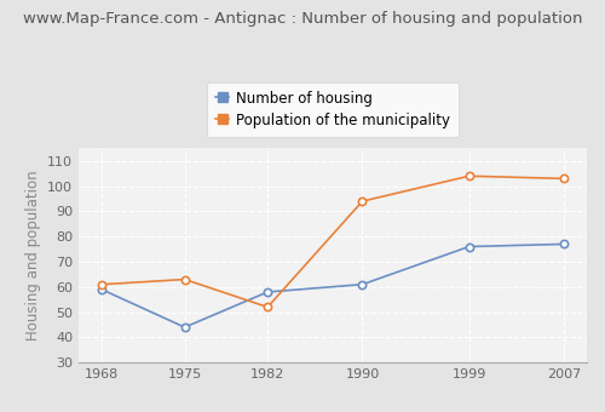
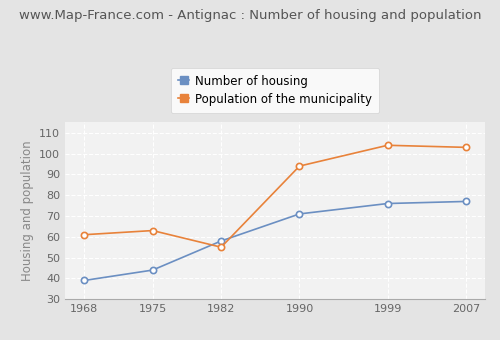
Number of housing/1968: 59 -> 39
Population of the municipality/1982: 52 -> 55
Number of housing/1990: 61 -> 71
